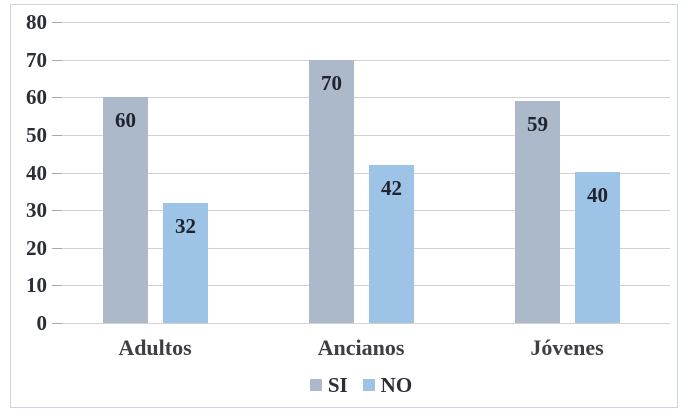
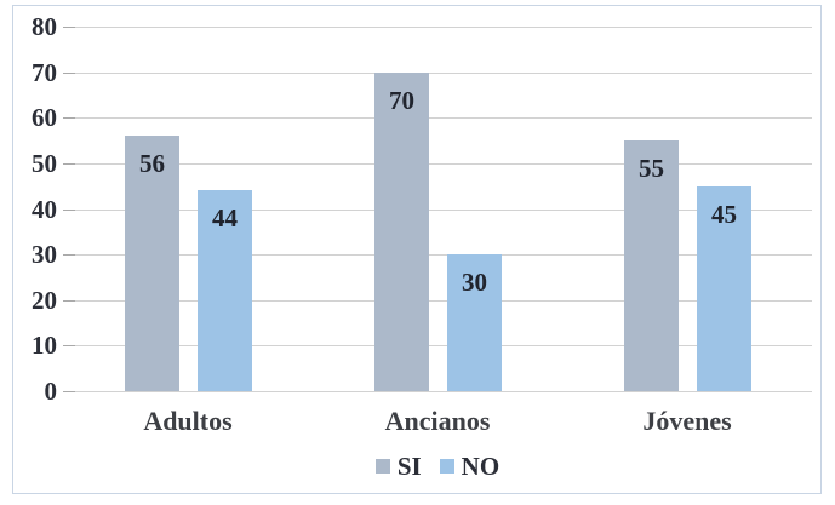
SI/Adultos: 60 -> 56
NO/Adultos: 32 -> 44
NO/Ancianos: 42 -> 30
SI/Jóvenes: 59 -> 55
NO/Jóvenes: 40 -> 45
